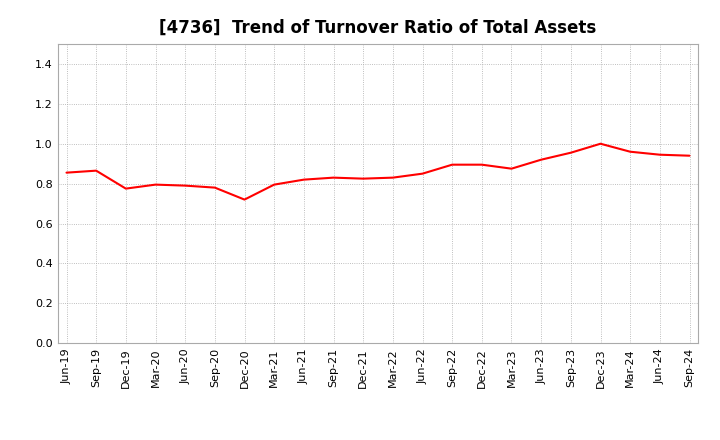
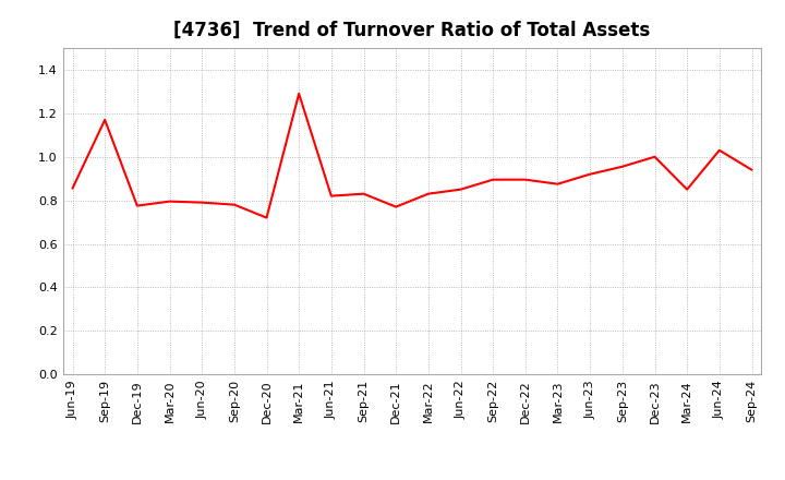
Sep-19: 0.86 -> 1.17
Mar-21: 0.80 -> 1.29
Dec-21: 0.82 -> 0.77
Mar-24: 0.96 -> 0.85
Jun-24: 0.94 -> 1.03
